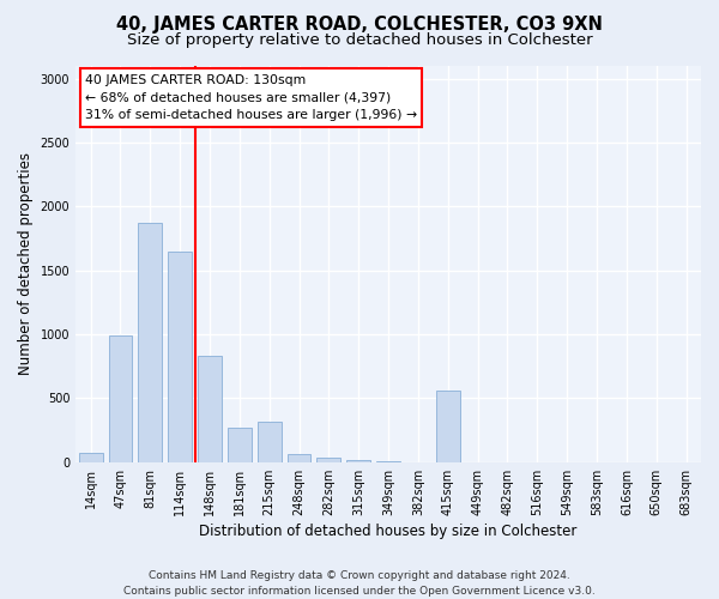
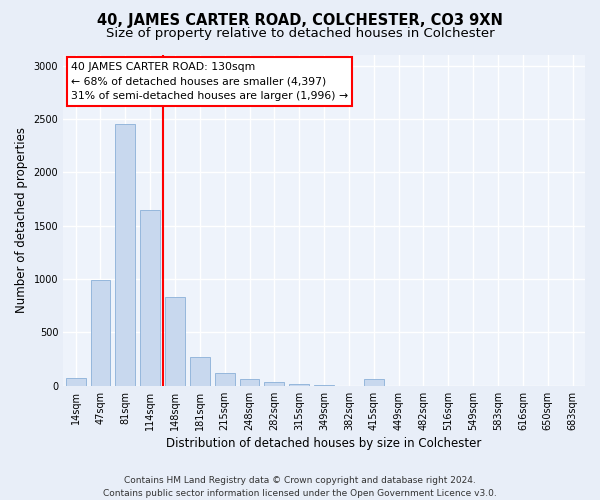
81sqm: 1870 -> 2450
215sqm: 320 -> 120
415sqm: 560 -> 60
